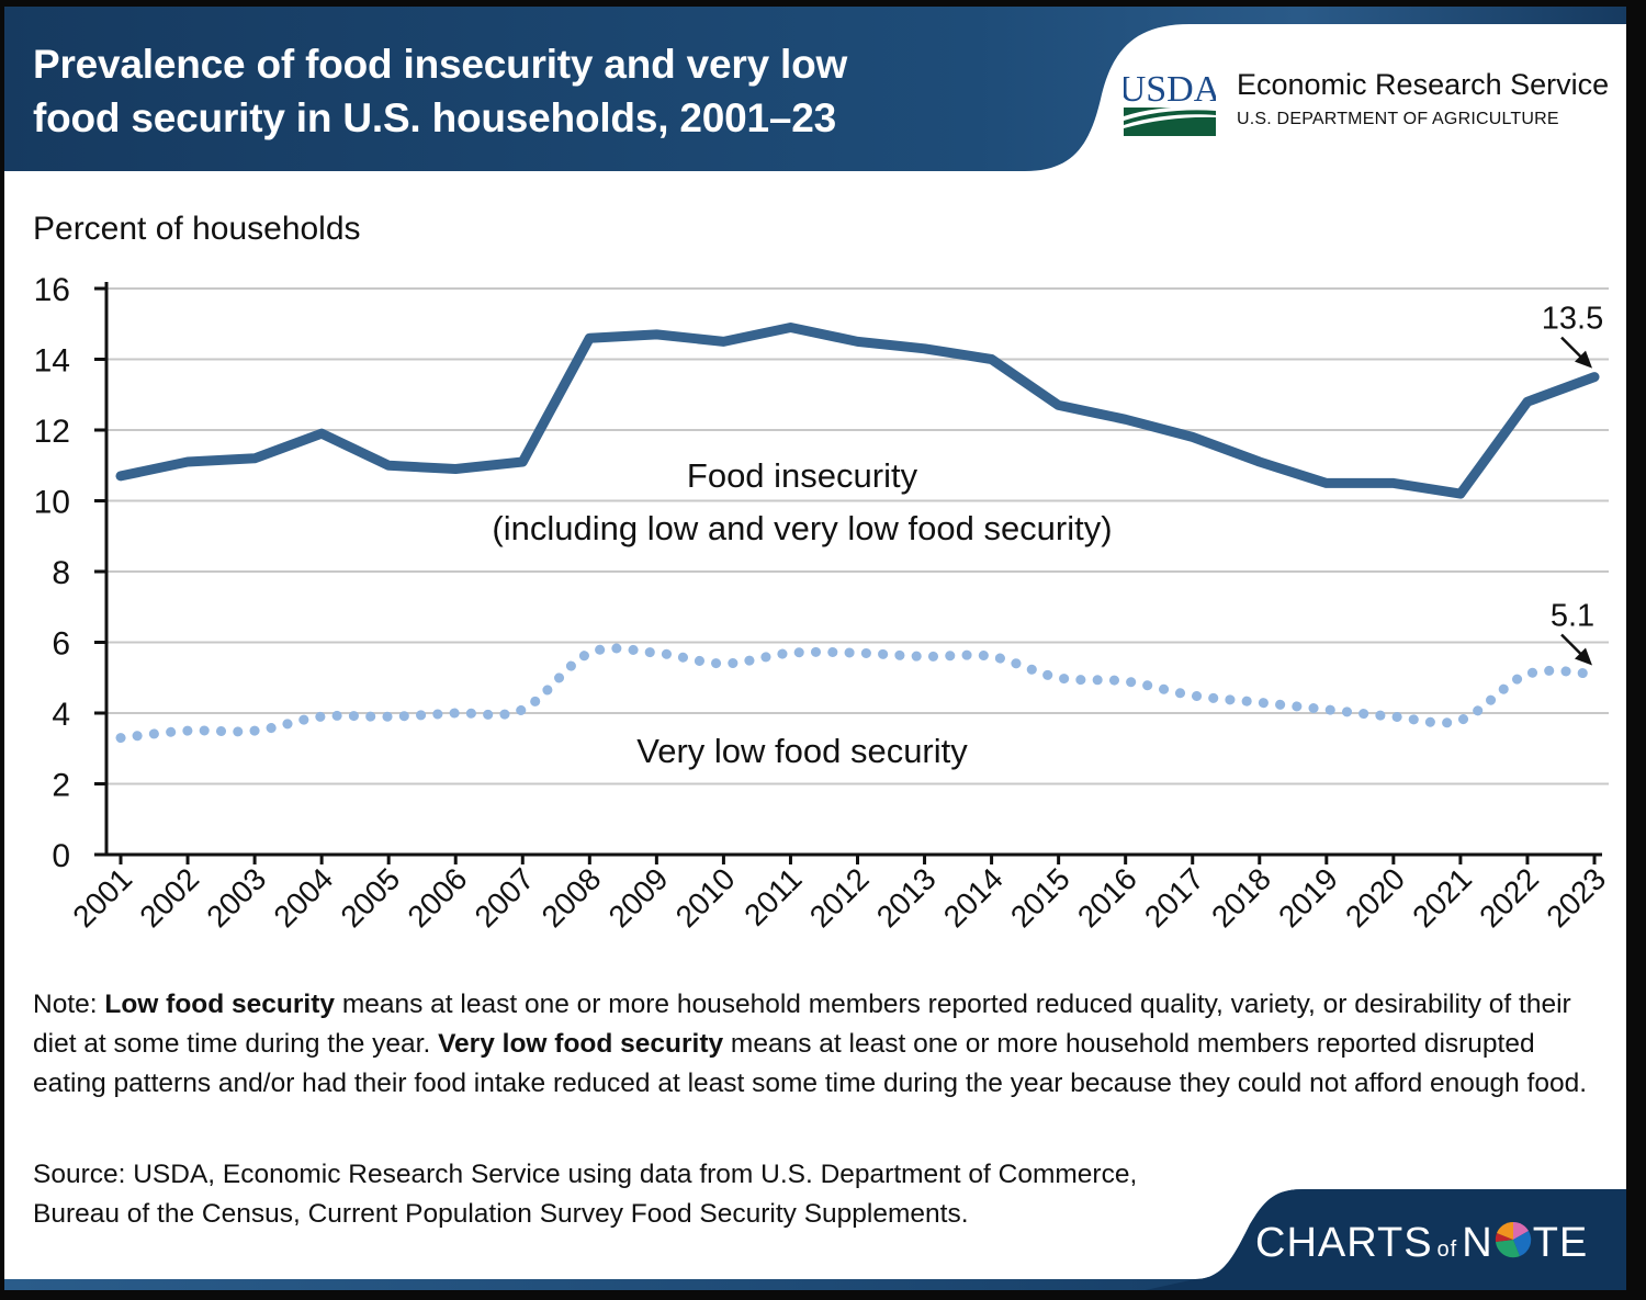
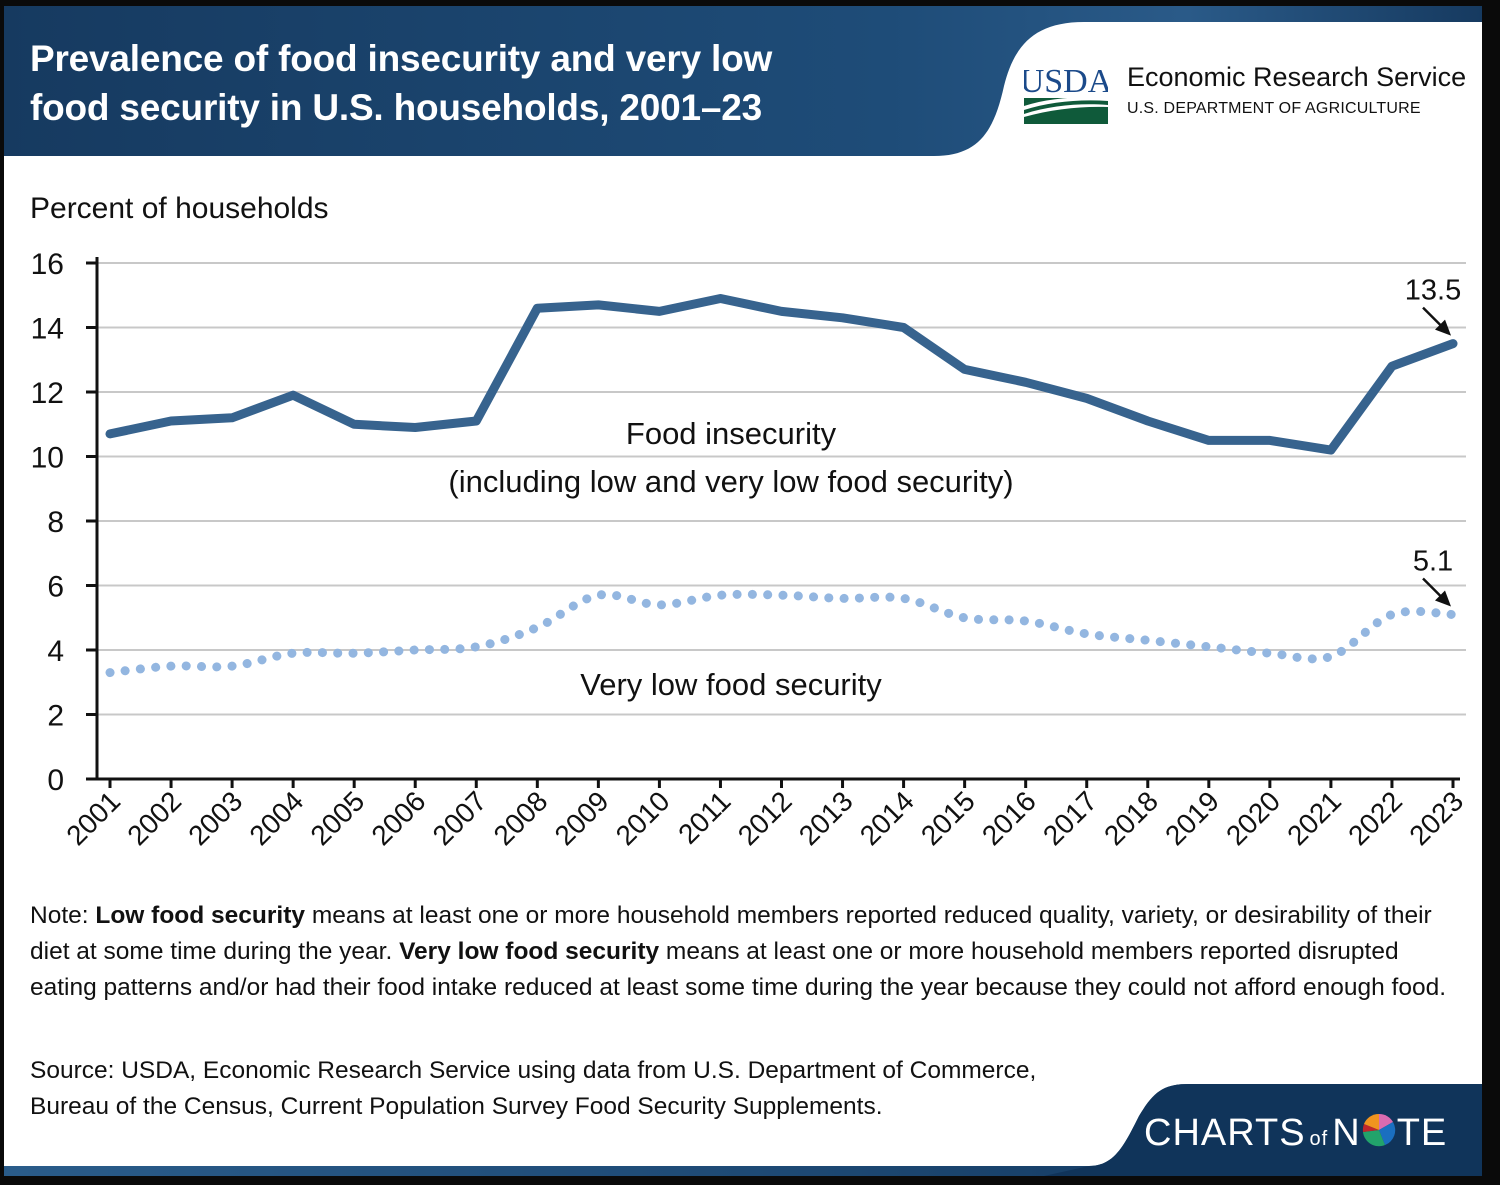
Very low food security/2008: 5.7 -> 4.7
